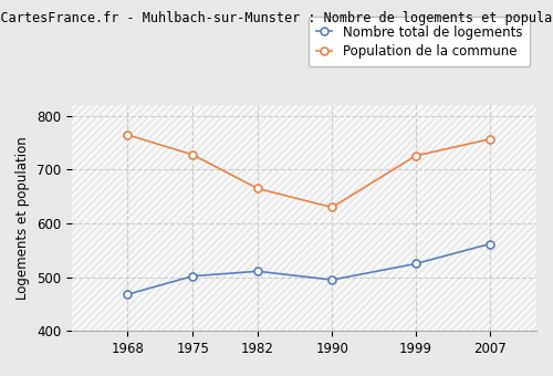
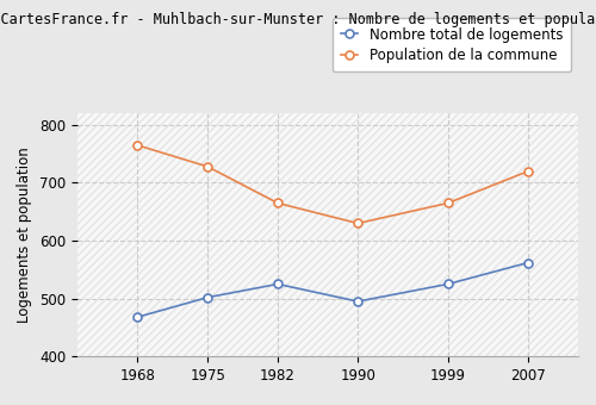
Nombre total de logements/1982: 511 -> 525
Population de la commune/1999: 726 -> 665
Population de la commune/2007: 757 -> 720
